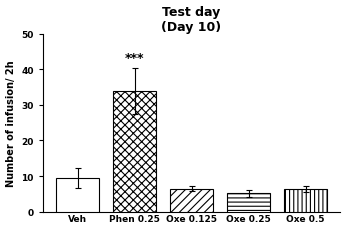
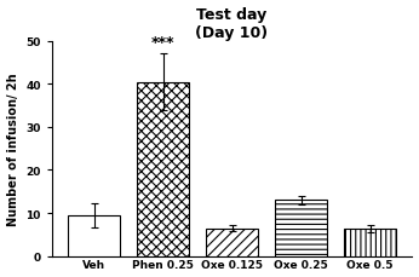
Phen 0.25: 34.0 -> 40.5
Oxe 0.25: 5.2 -> 13.0
